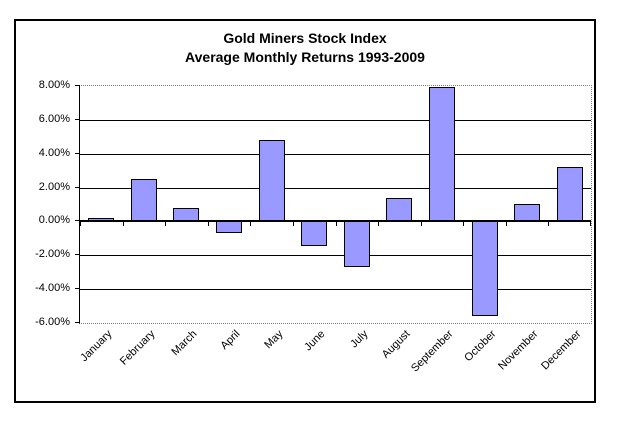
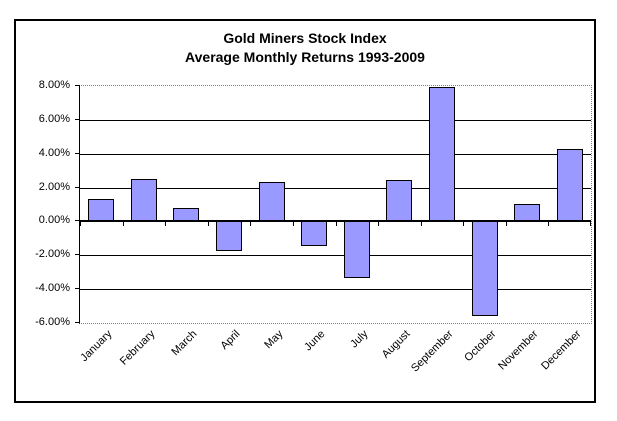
January: 0.2% -> 1.3%
April: -0.7% -> -1.8%
May: 4.8% -> 2.3%
July: -2.7% -> -3.4%
August: 1.4% -> 2.5%
December: 3.2% -> 4.3%
